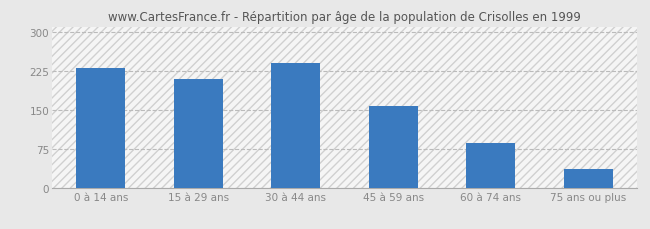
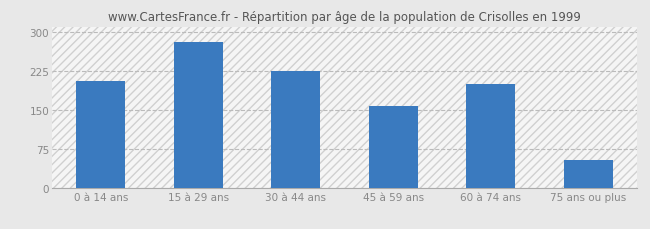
0 à 14 ans: 230 -> 206
15 à 29 ans: 210 -> 280
30 à 44 ans: 240 -> 224
60 à 74 ans: 85 -> 200
75 ans ou plus: 35 -> 54
